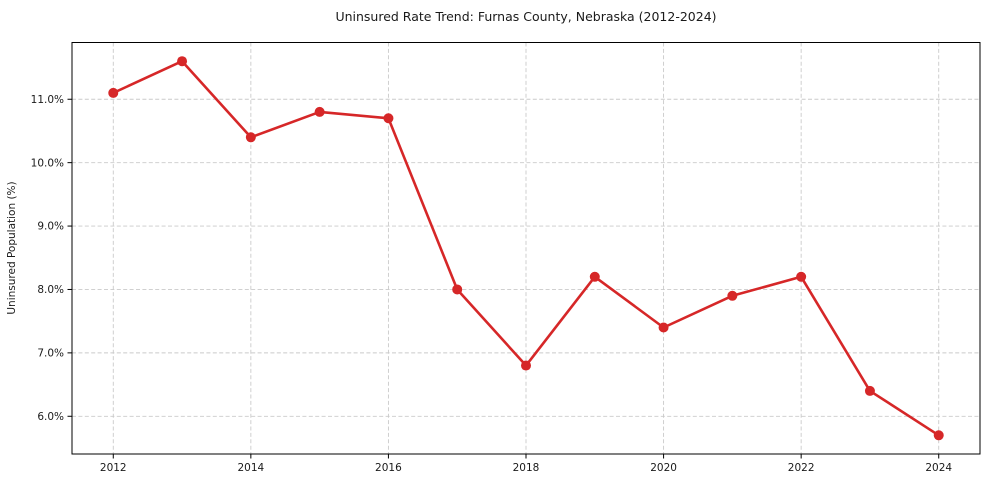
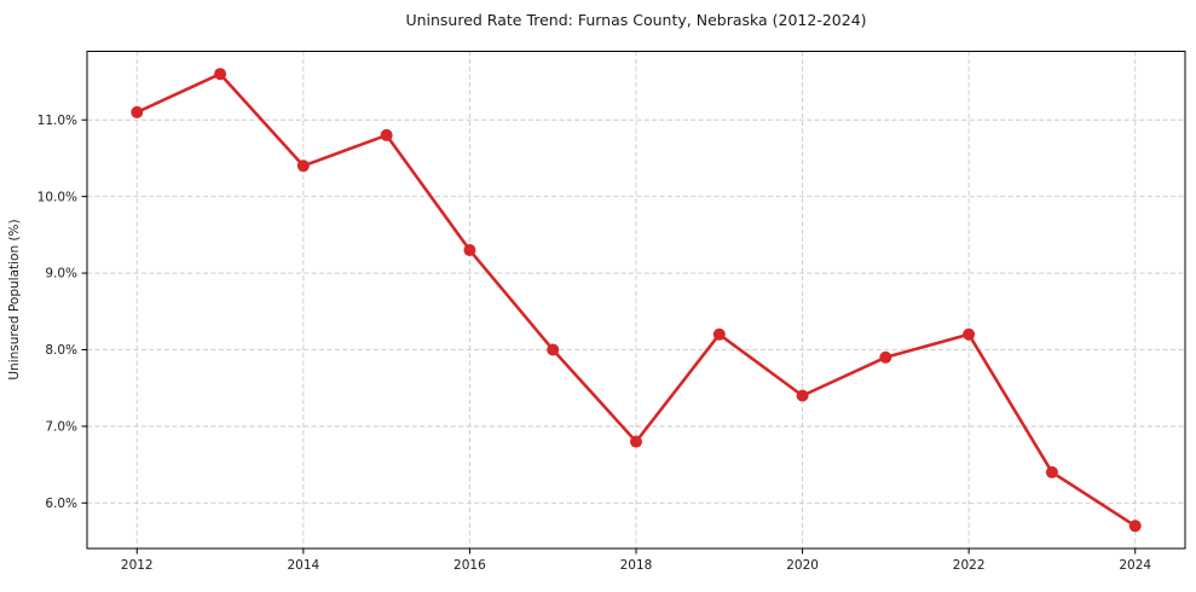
2016: 10.7% -> 9.3%
